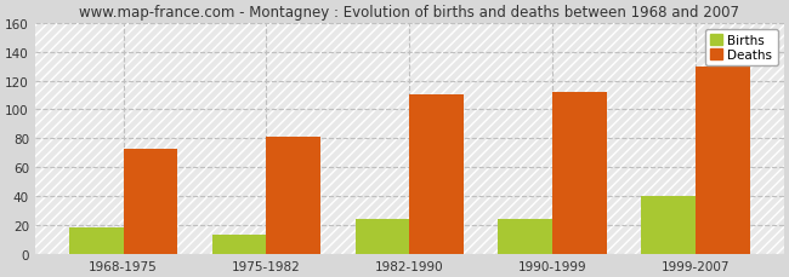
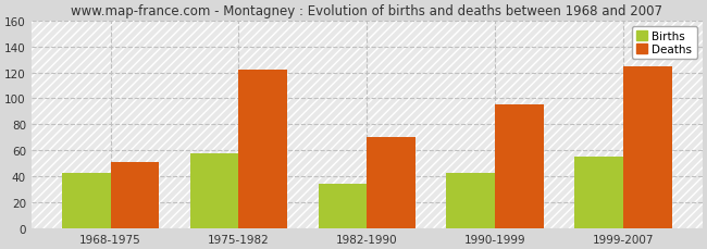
Births/1968-1975: 18 -> 43
Deaths/1968-1975: 73 -> 51
Births/1975-1982: 13 -> 58
Deaths/1975-1982: 81 -> 122
Births/1982-1990: 24 -> 34
Deaths/1982-1990: 110 -> 70
Births/1990-1999: 24 -> 43
Deaths/1990-1999: 112 -> 95
Births/1999-2007: 40 -> 55
Deaths/1999-2007: 130 -> 125
